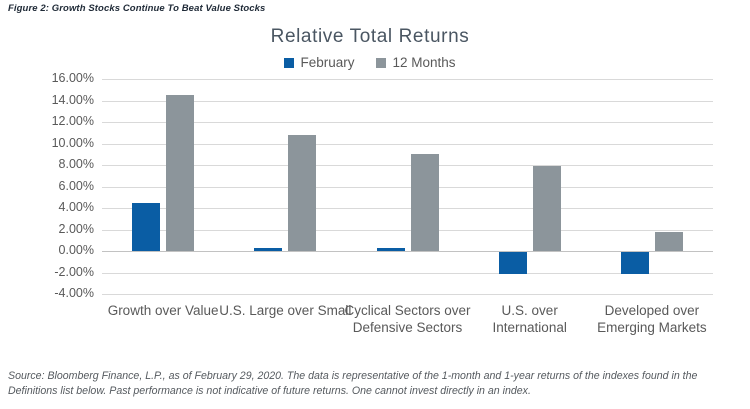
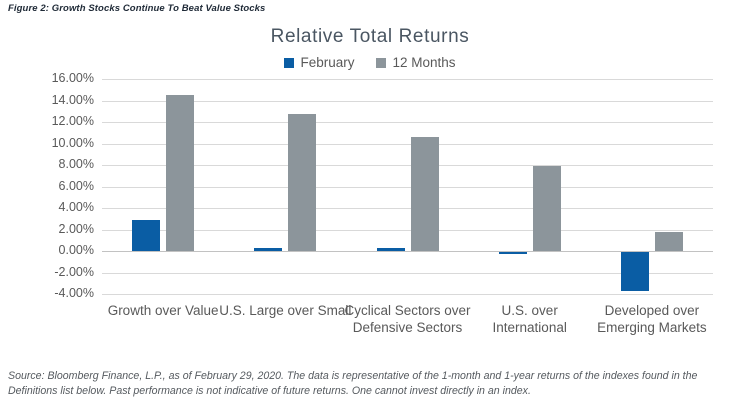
February/Growth over Value: 4.5% -> 2.9%
12 Months/U.S. Large over Small: 10.8% -> 12.7%
12 Months/Cyclical Sectors over Defensive Sectors: 9.0% -> 10.6%
February/U.S. over International: -2.0% -> -0.2%
February/Developed over Emerging Markets: -2.0% -> -3.6%
